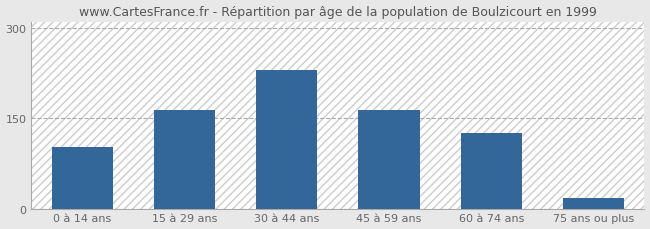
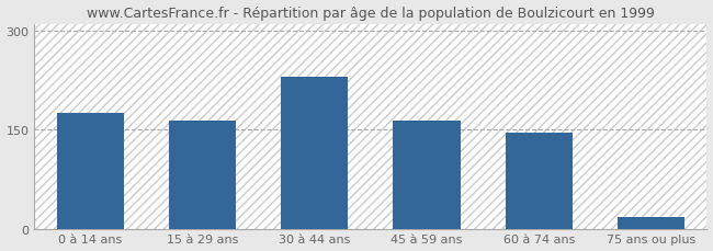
0 à 14 ans: 102 -> 175
60 à 74 ans: 126 -> 145
